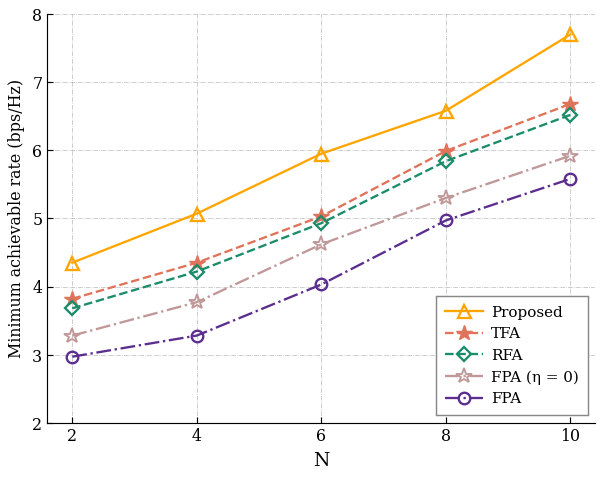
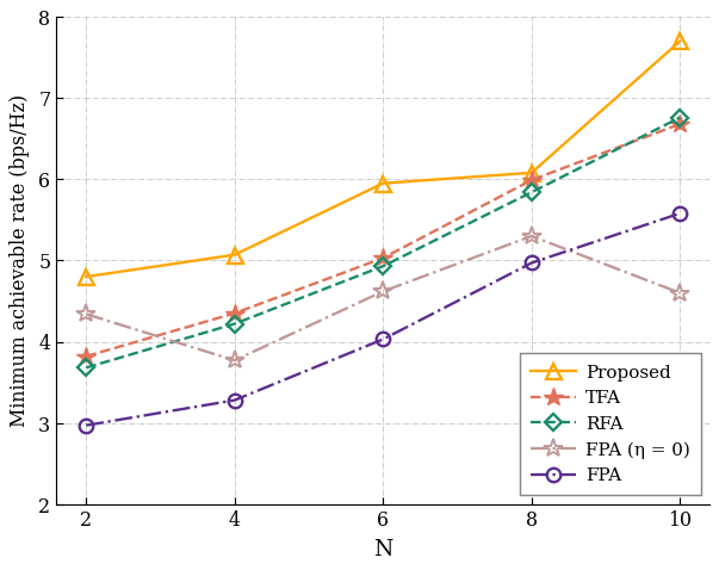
Proposed/2: 4.35 -> 4.80
FPA (η = 0)/2: 3.28 -> 4.34
Proposed/8: 6.58 -> 6.08
RFA/10: 6.52 -> 6.76
FPA (η = 0)/10: 5.92 -> 4.60
